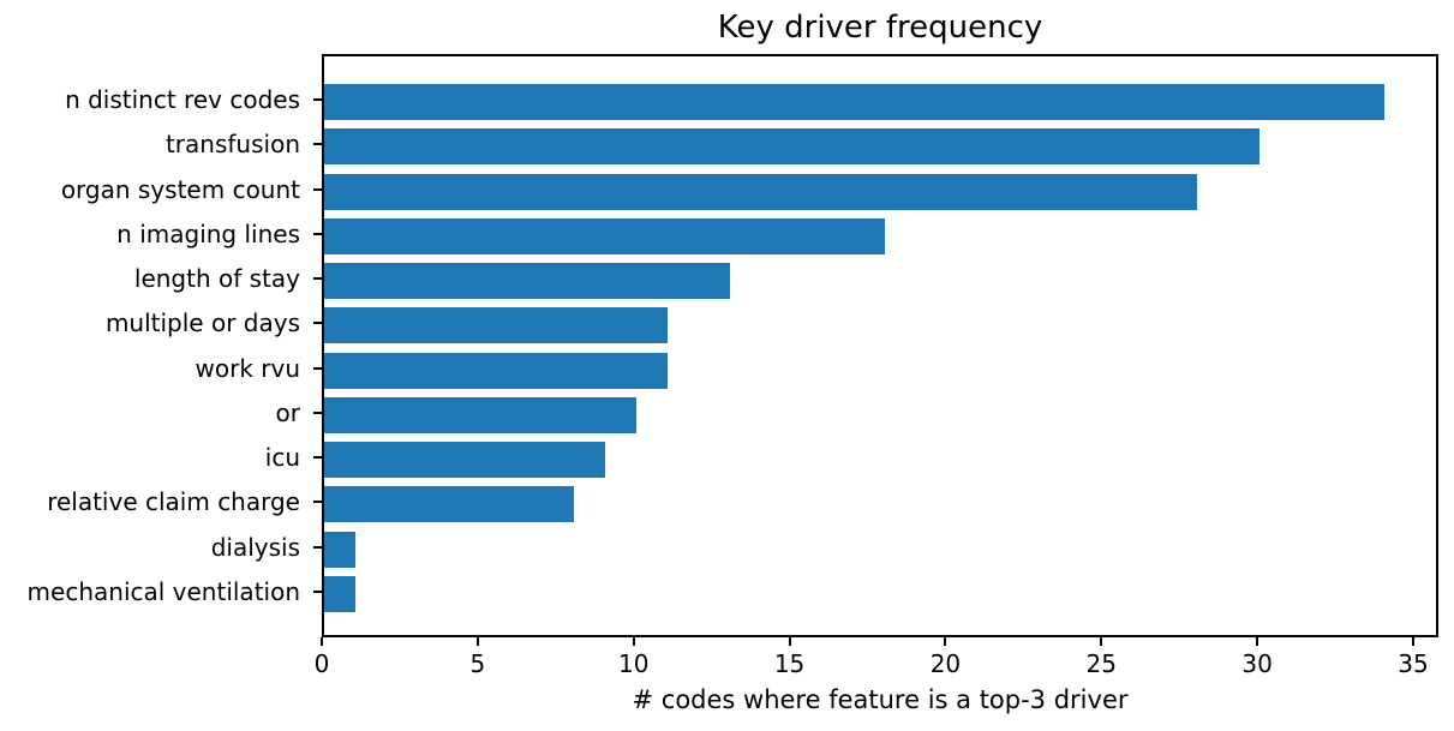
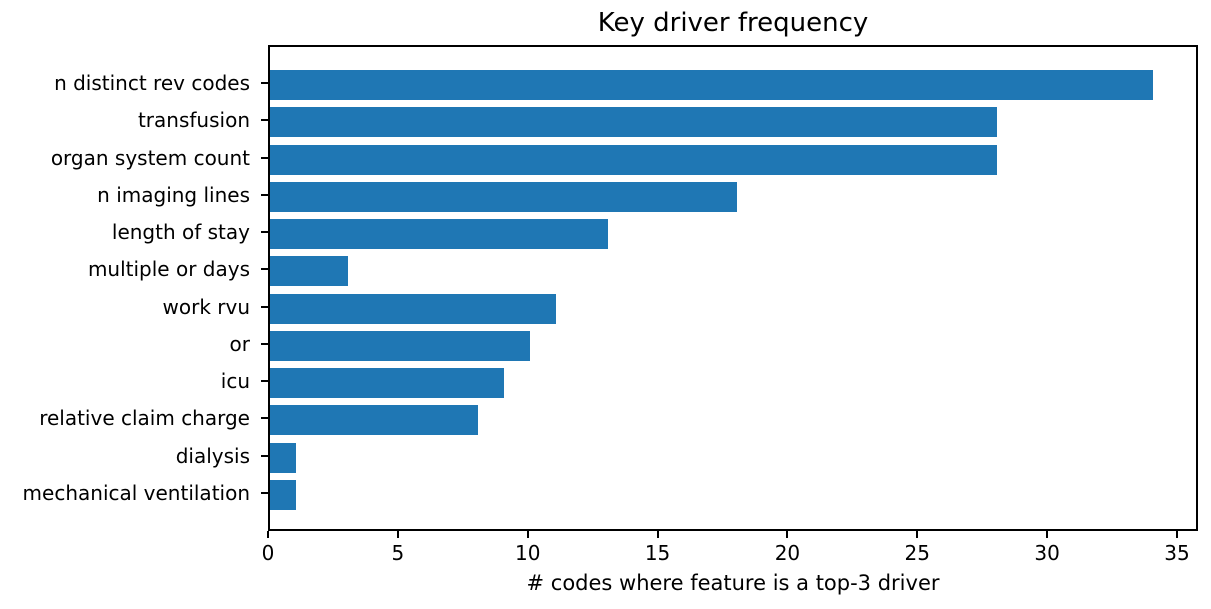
transfusion: 30 -> 28
multiple or days: 11 -> 3
